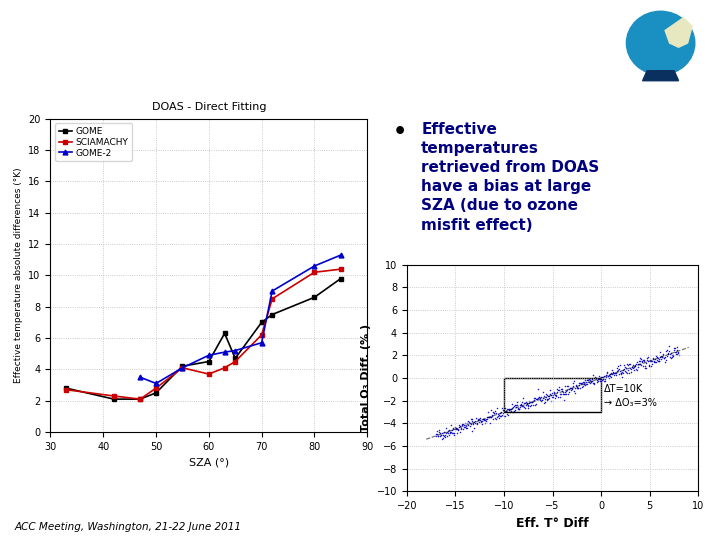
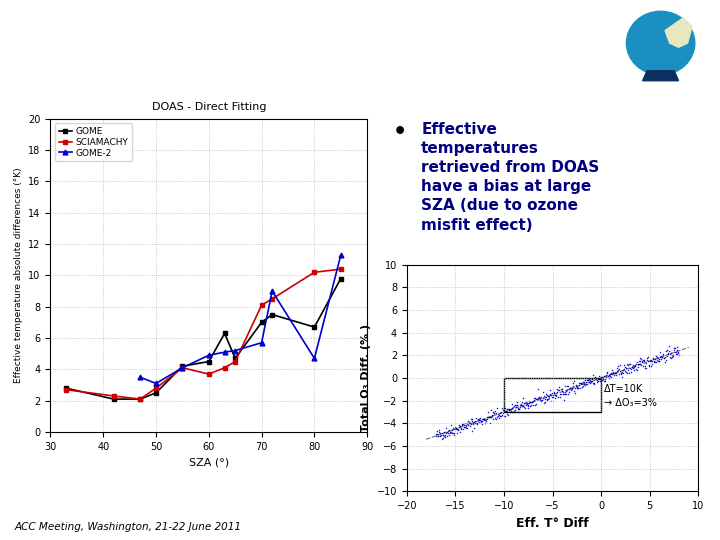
DOAS - Direct Fitting/SCIAMACHY/70: 6.2 -> 8.1
DOAS - Direct Fitting/GOME/80: 8.6 -> 6.7
DOAS - Direct Fitting/GOME-2/80: 10.6 -> 4.7
